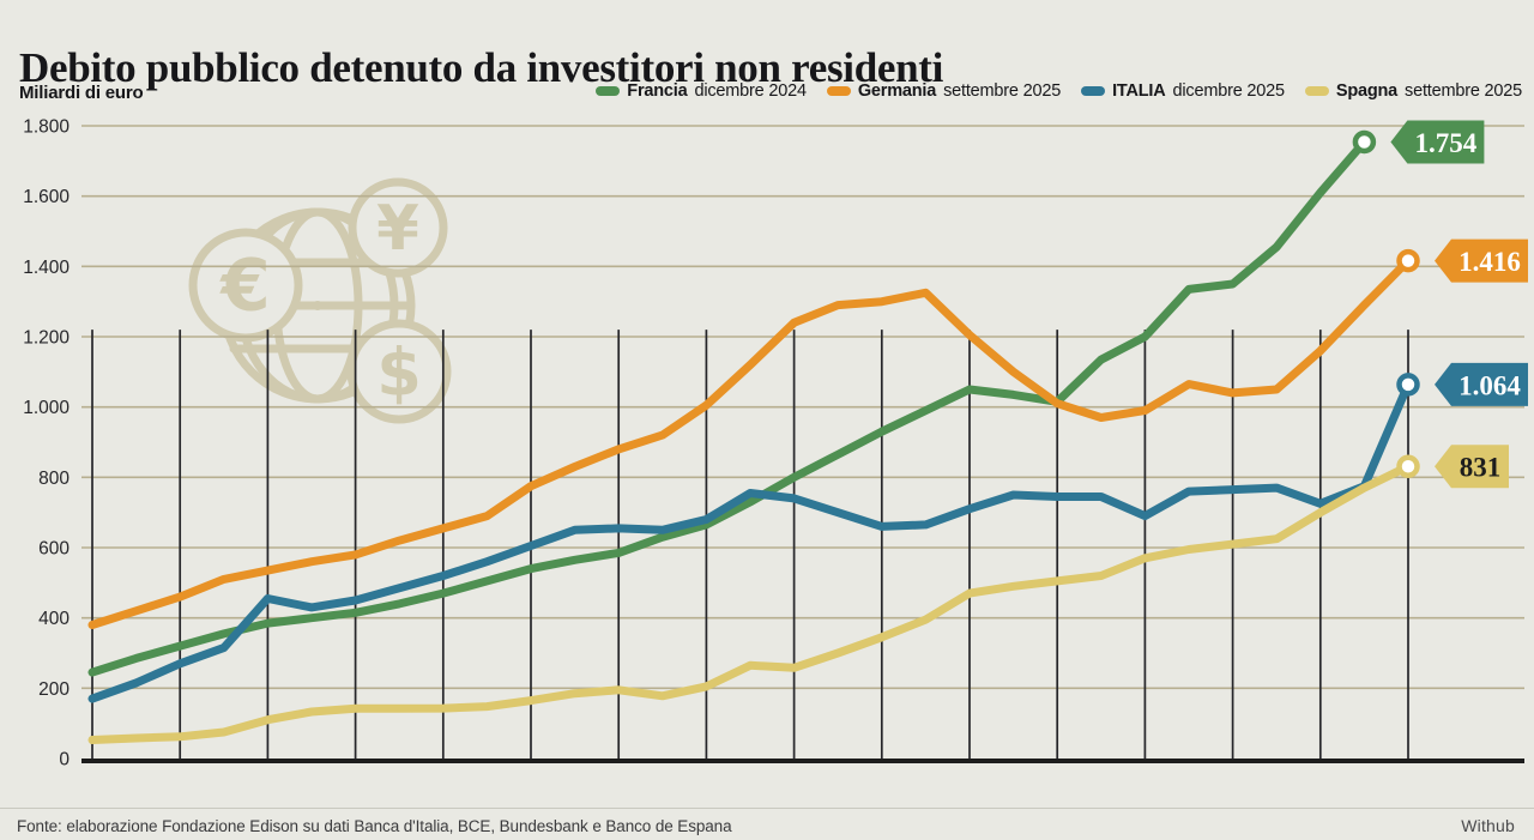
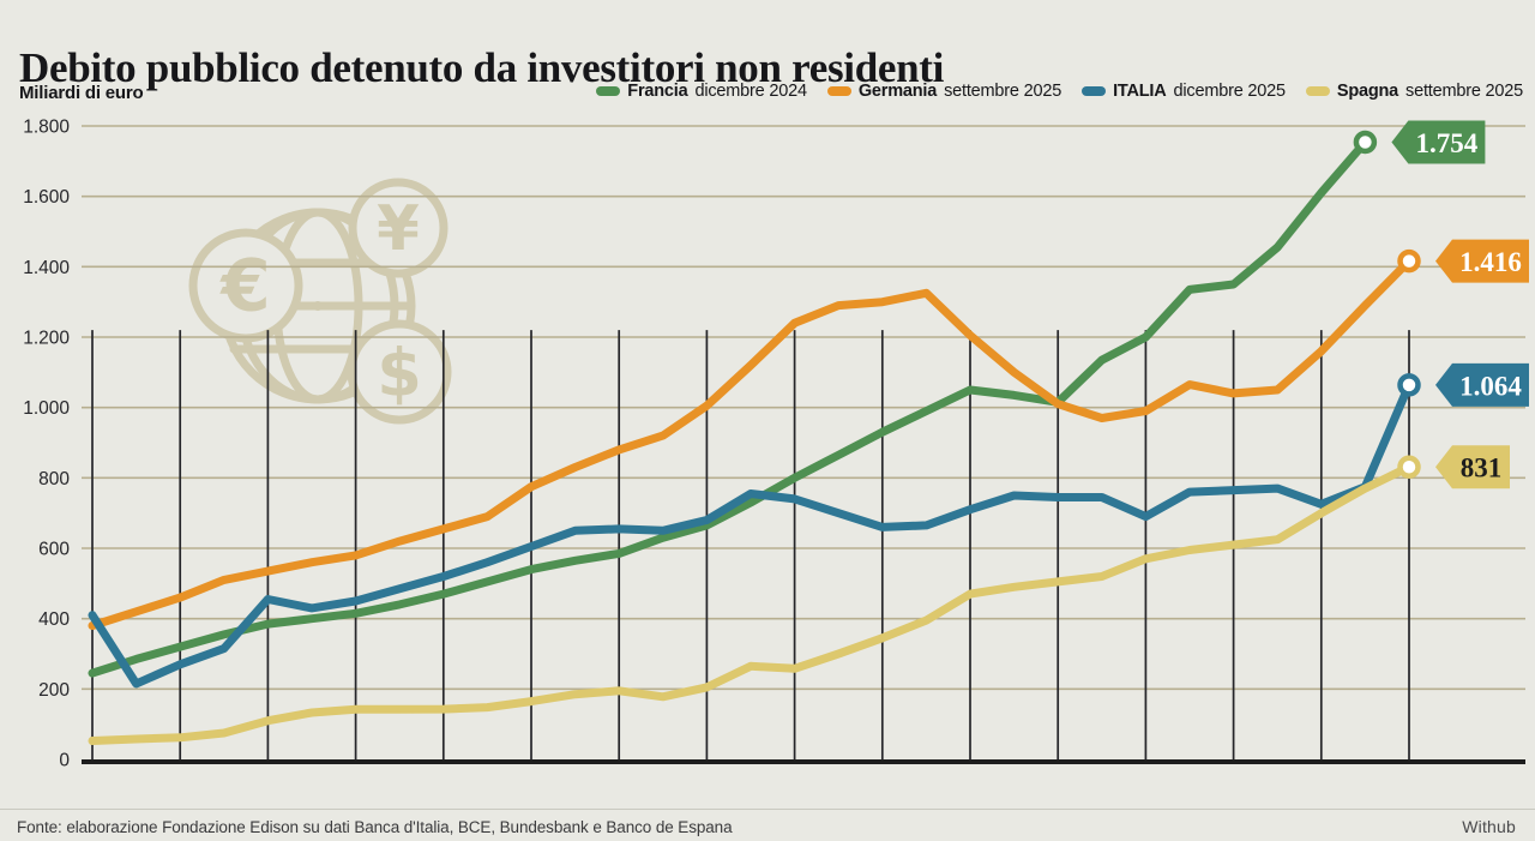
ITALIA/1995: 170 -> 410
